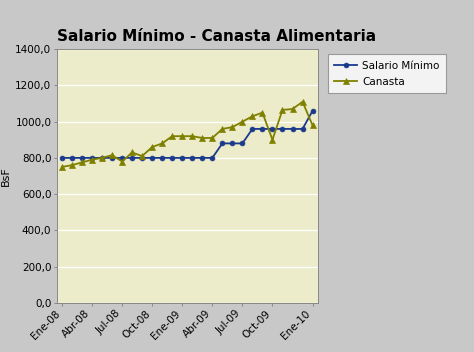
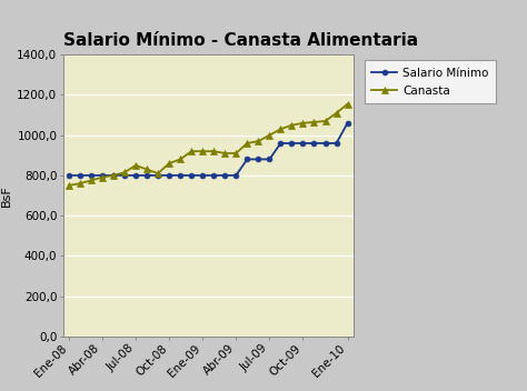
Canasta/Jul-08: 780 -> 850
Canasta/Oct-09: 900 -> 1060
Canasta/Ene-10: 980 -> 1160
